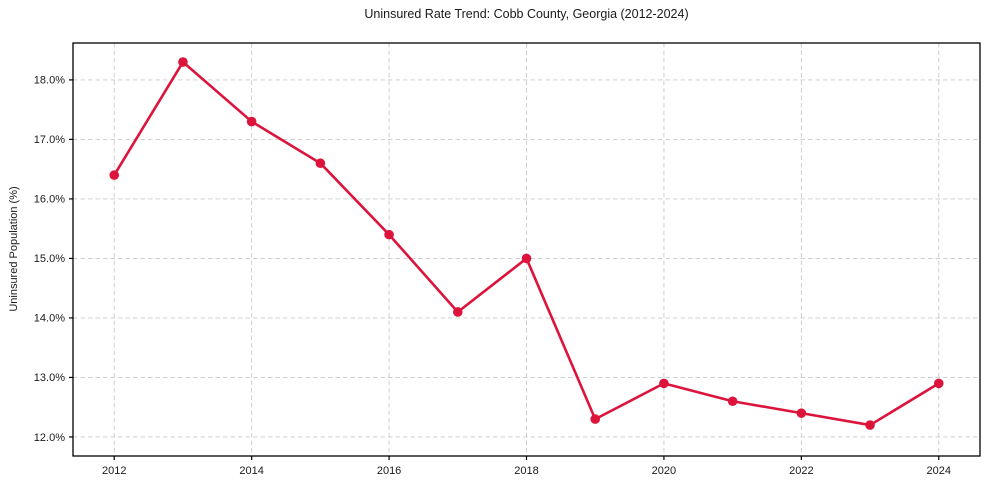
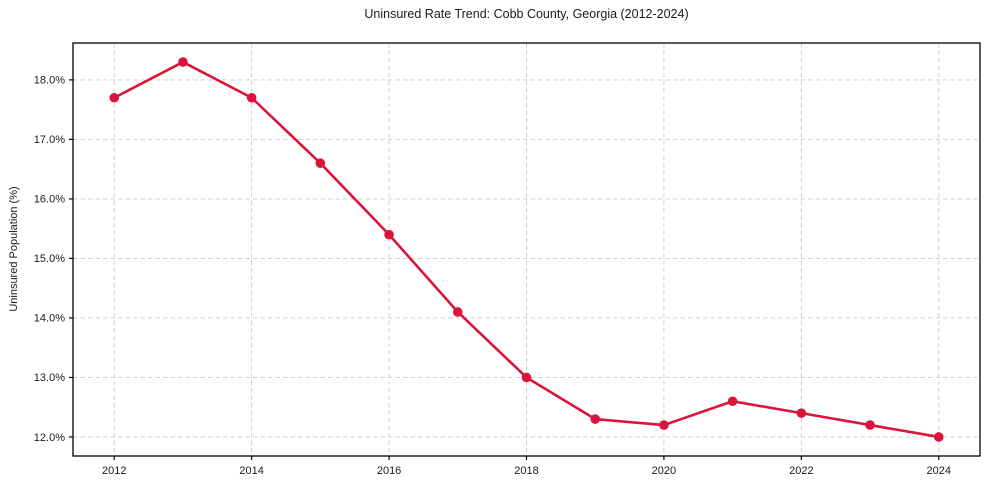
2012: 16.4% -> 17.7%
2014: 17.3% -> 17.7%
2018: 15.0% -> 13.0%
2020: 12.9% -> 12.2%
2024: 12.9% -> 12.0%
